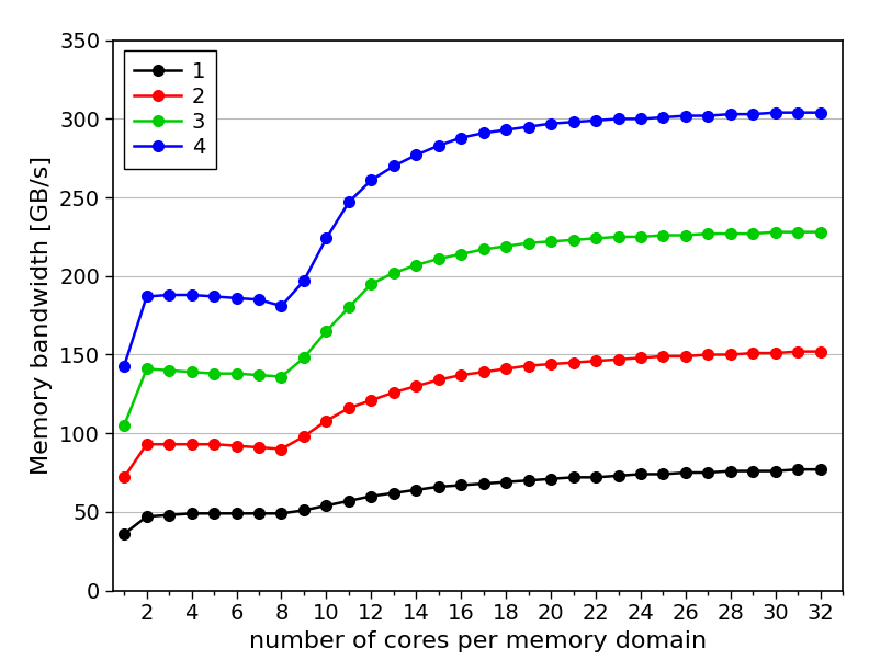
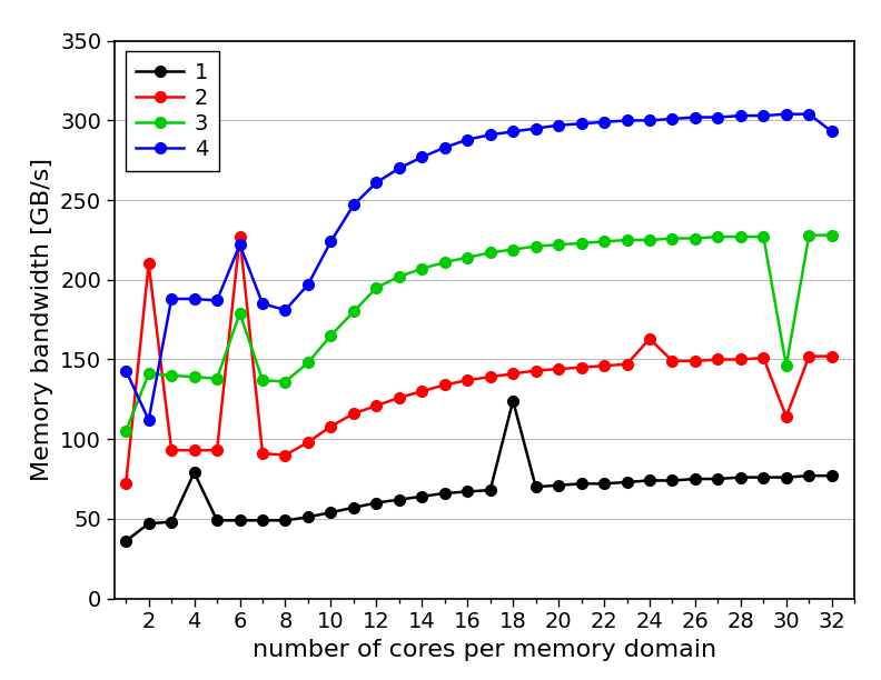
2/2: 93 -> 210
4/2: 187 -> 112
1/4: 49 -> 79
2/6: 92 -> 227
3/6: 138 -> 179
4/6: 186 -> 222
1/18: 69 -> 124
2/24: 148 -> 163
2/30: 151 -> 114
3/30: 228 -> 146
4/32: 304 -> 293
